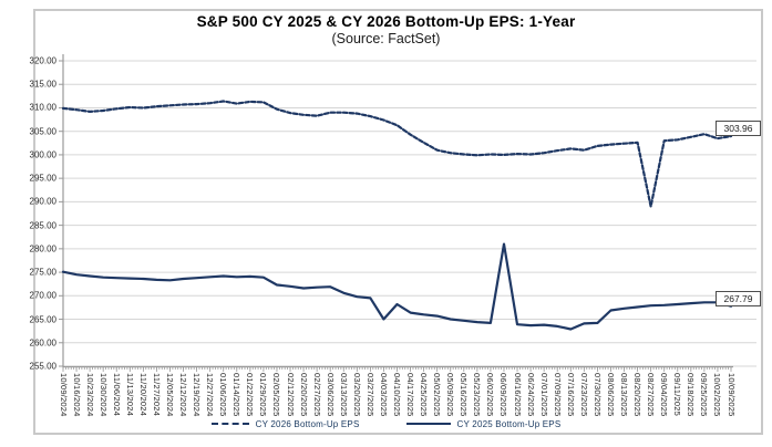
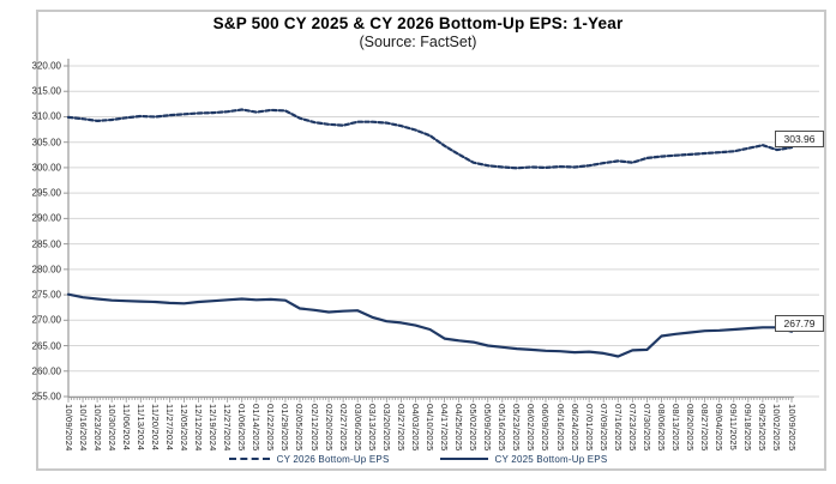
CY 2025 Bottom-Up EPS/04/03/2025: 265 -> 269
CY 2025 Bottom-Up EPS/06/09/2025: 281 -> 264
CY 2026 Bottom-Up EPS/08/27/2025: 289 -> 303
